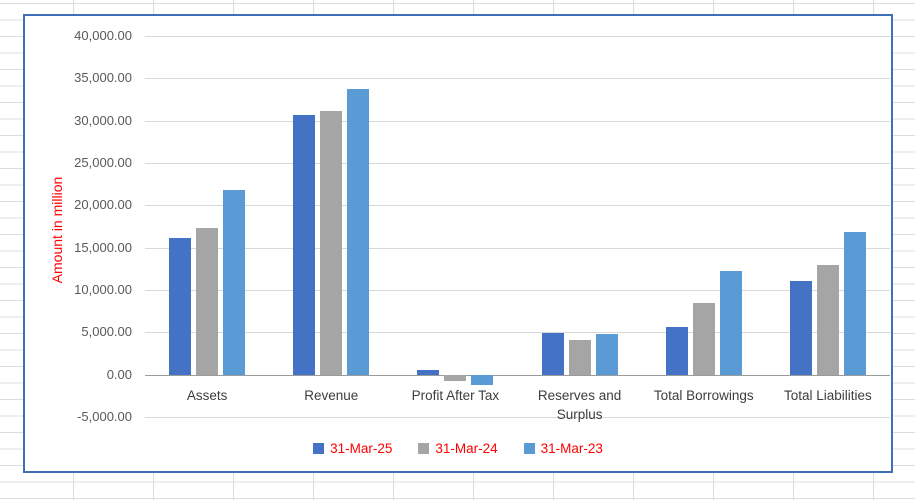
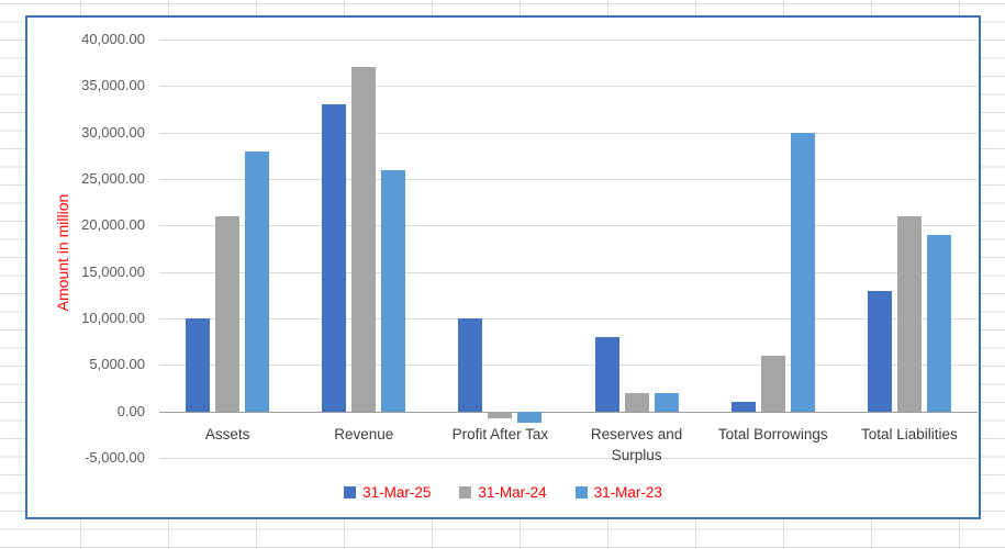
31-Mar-25/Assets: 16000 -> 10000
31-Mar-24/Assets: 17000 -> 21000
31-Mar-23/Assets: 22000 -> 28000
31-Mar-25/Revenue: 31000 -> 33000
31-Mar-24/Revenue: 31000 -> 37000
31-Mar-23/Revenue: 34000 -> 26000
31-Mar-25/Profit After Tax: 1000 -> 10000
31-Mar-25/Reserves and Surplus: 5000 -> 8000
31-Mar-24/Reserves and Surplus: 4000 -> 2000
31-Mar-23/Reserves and Surplus: 5000 -> 2000
31-Mar-25/Total Borrowings: 6000 -> 1000
31-Mar-24/Total Borrowings: 8000 -> 6000
31-Mar-23/Total Borrowings: 12000 -> 30000
31-Mar-25/Total Liabilities: 11000 -> 13000
31-Mar-24/Total Liabilities: 13000 -> 21000
31-Mar-23/Total Liabilities: 17000 -> 19000
